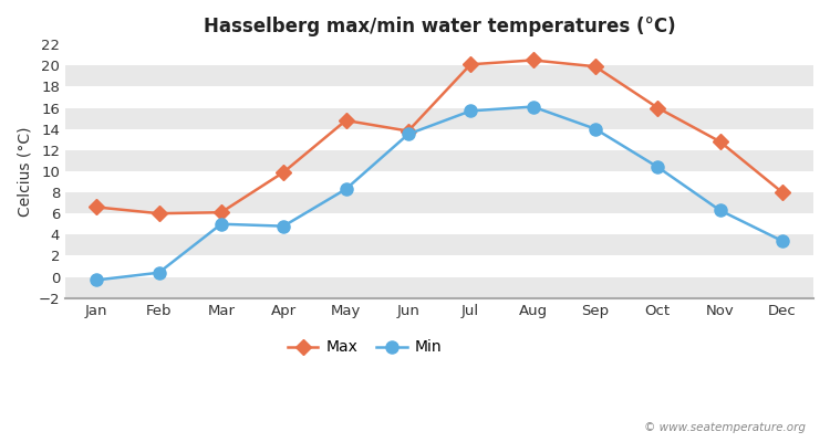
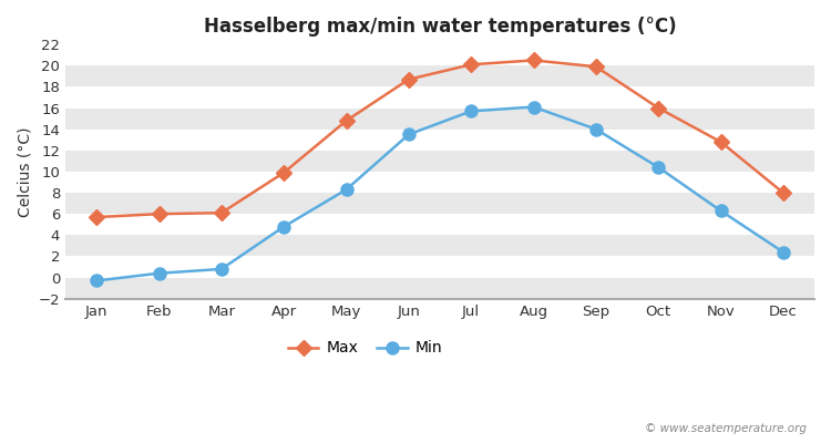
Max/Jan: 6.6 -> 5.7
Min/Mar: 5.0 -> 0.8
Max/Jun: 13.8 -> 18.7
Min/Dec: 3.4 -> 2.4
